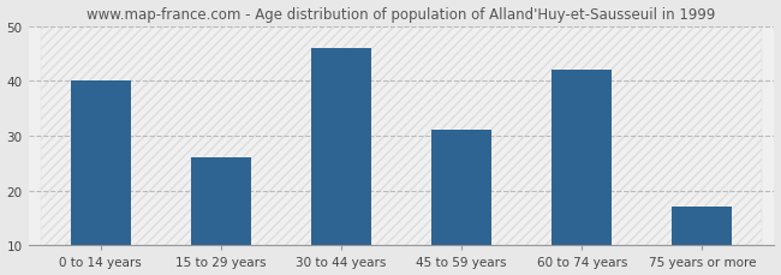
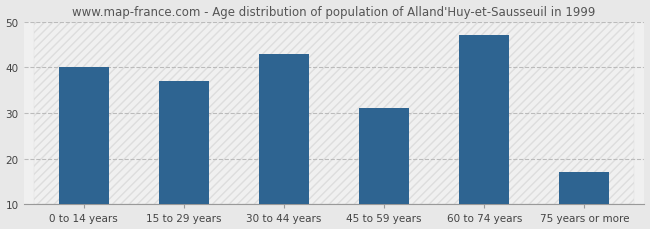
15 to 29 years: 26 -> 37
30 to 44 years: 46 -> 43
60 to 74 years: 42 -> 47
